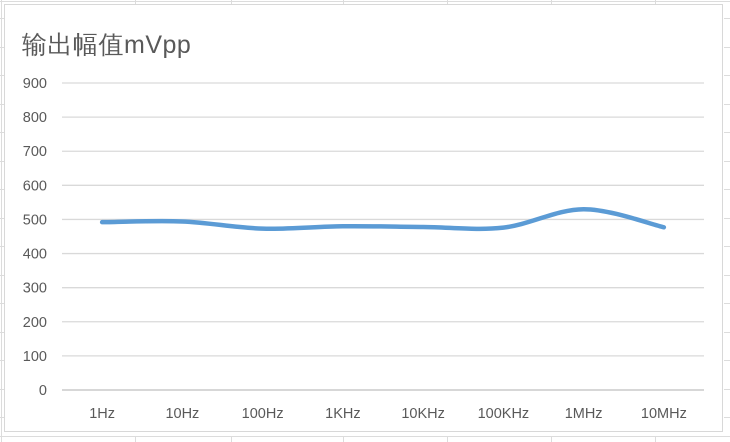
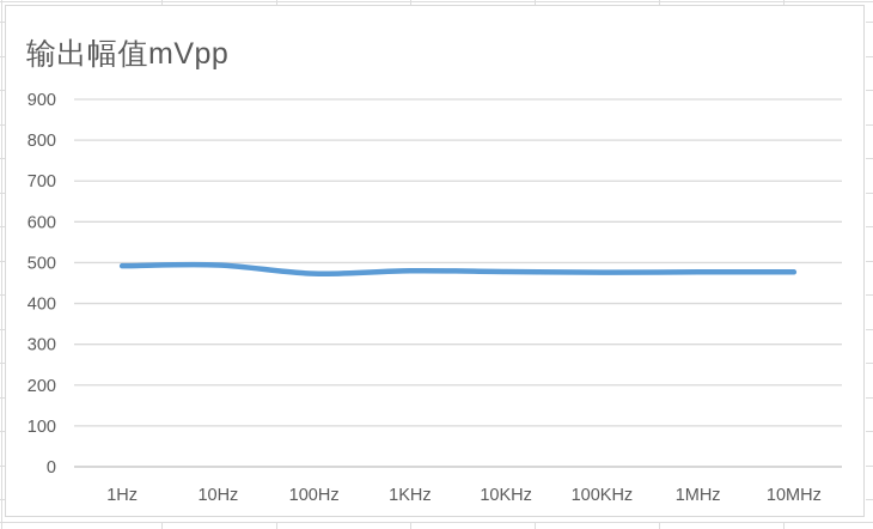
1MHz: 530 -> 480
